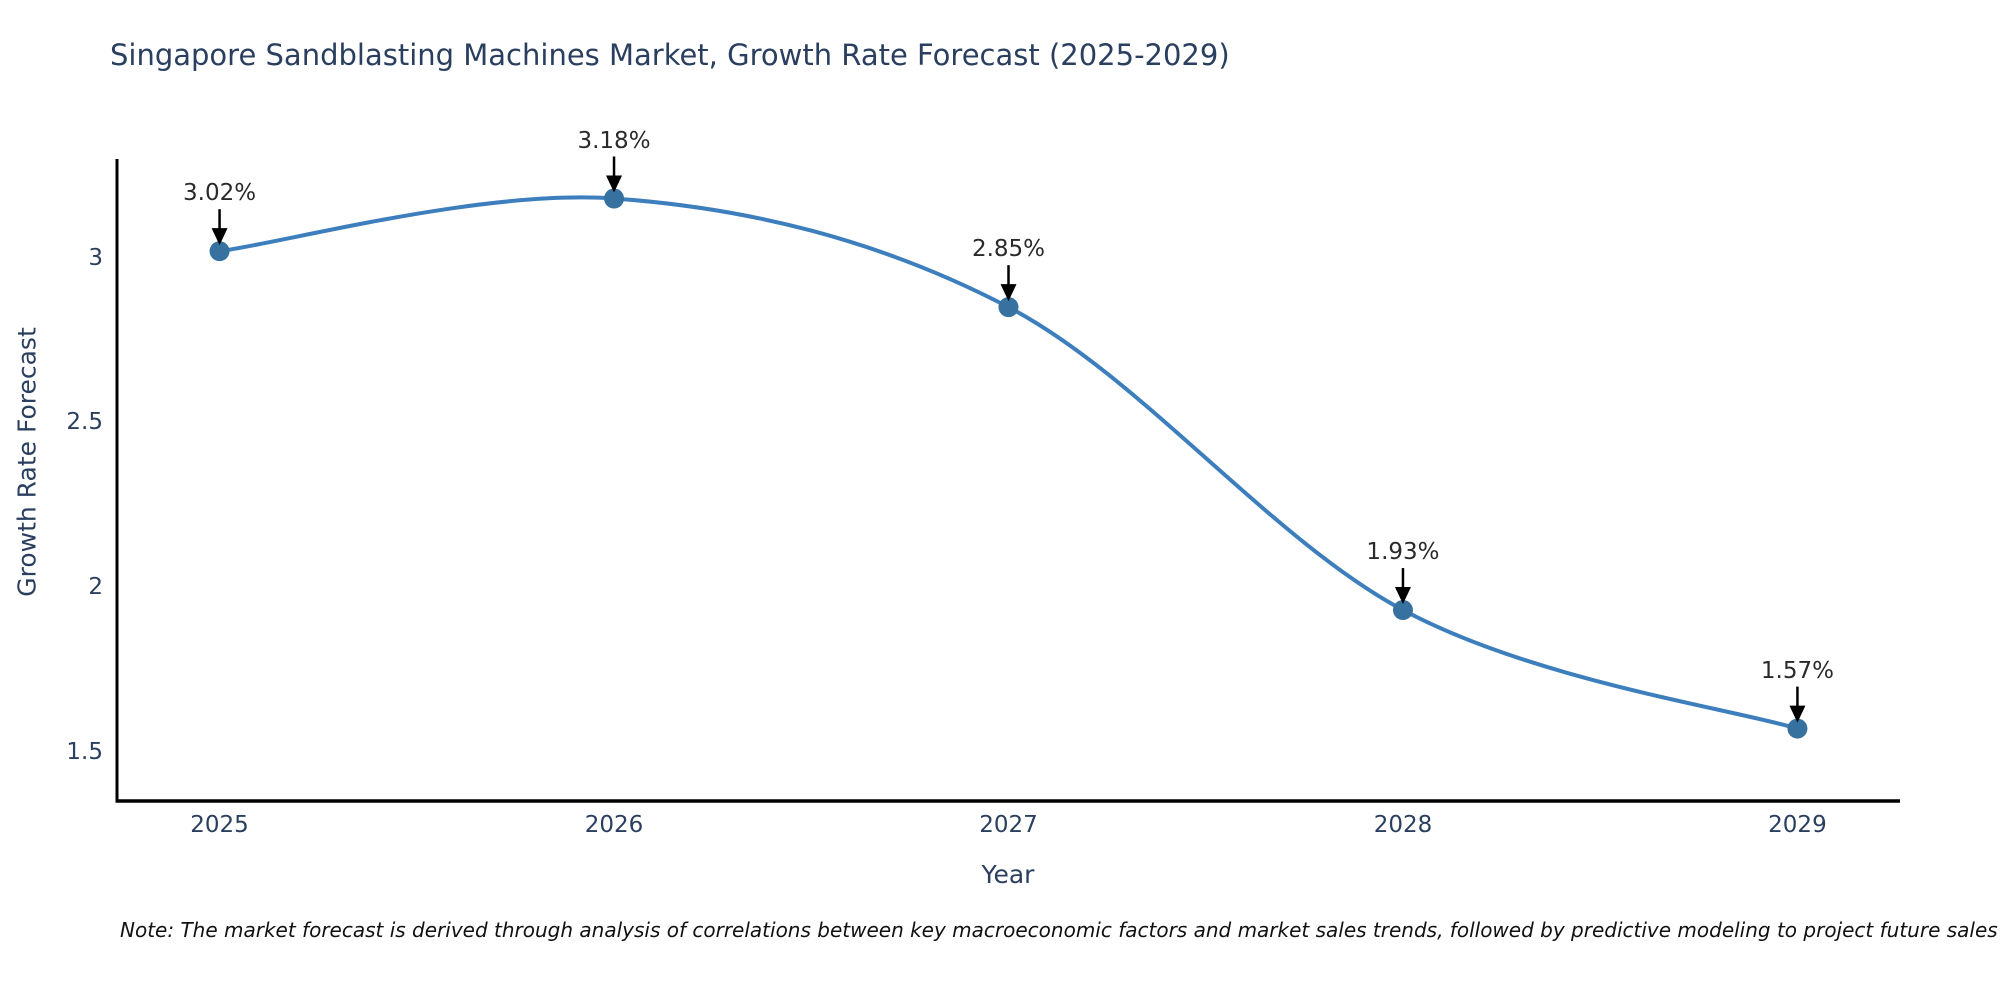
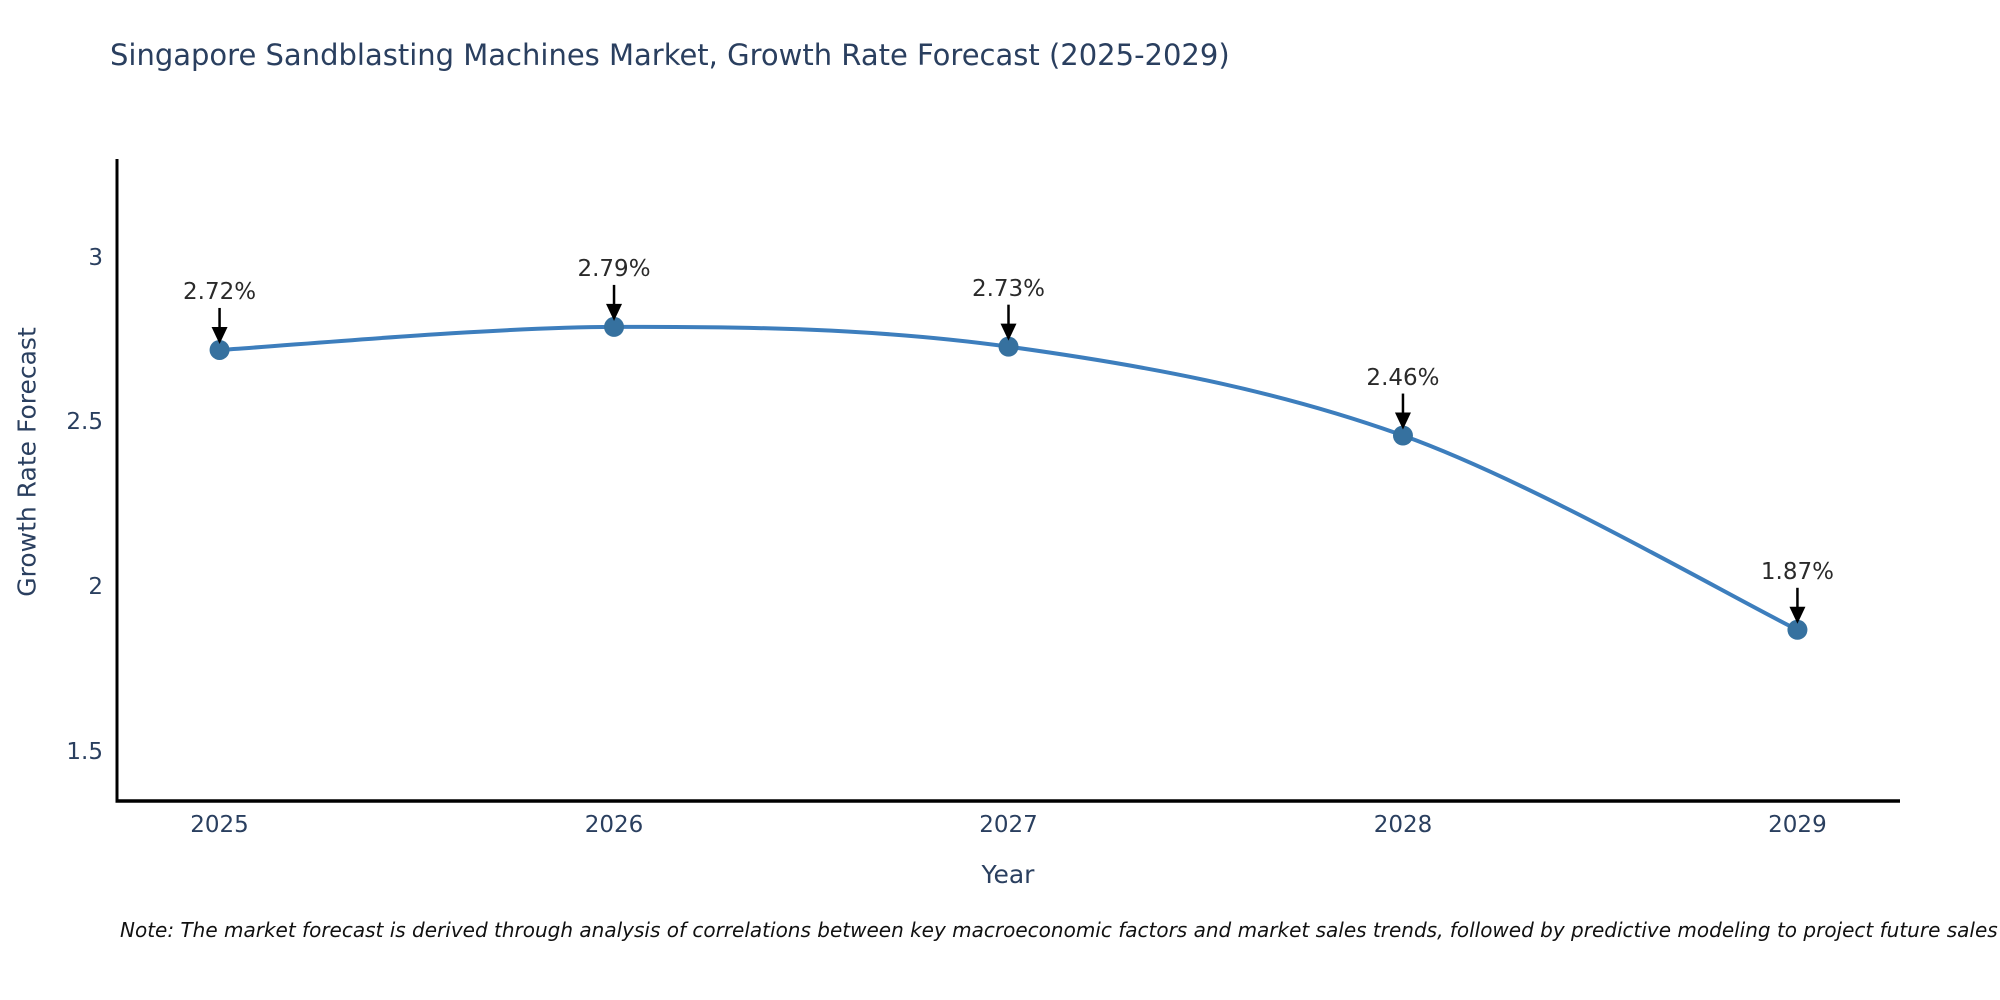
2025: 3.02% -> 2.72%
2026: 3.18% -> 2.79%
2027: 2.85% -> 2.73%
2028: 1.93% -> 2.46%
2029: 1.57% -> 1.87%
